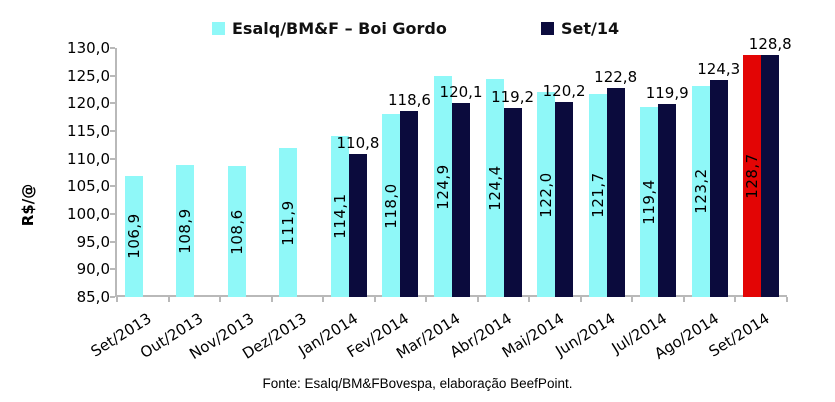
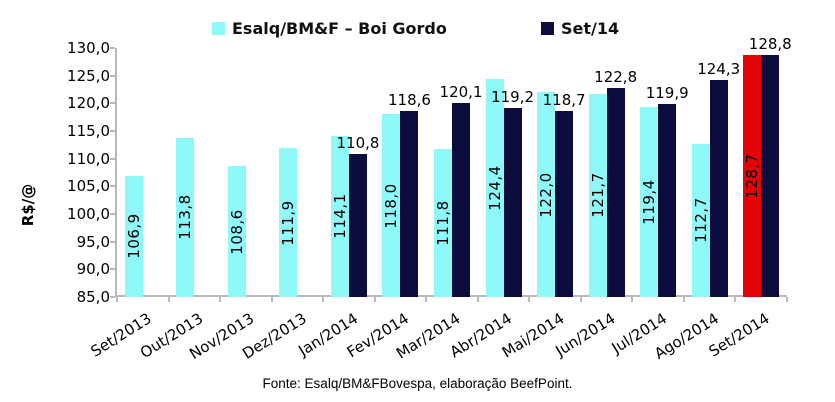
Esalq/BM&F – Boi Gordo/Out/2013: 108,9 -> 113,8
Esalq/BM&F – Boi Gordo/Mar/2014: 124,9 -> 111,8
Set/14/Mai/2014: 120,2 -> 118,7
Esalq/BM&F – Boi Gordo/Ago/2014: 123,2 -> 112,7
